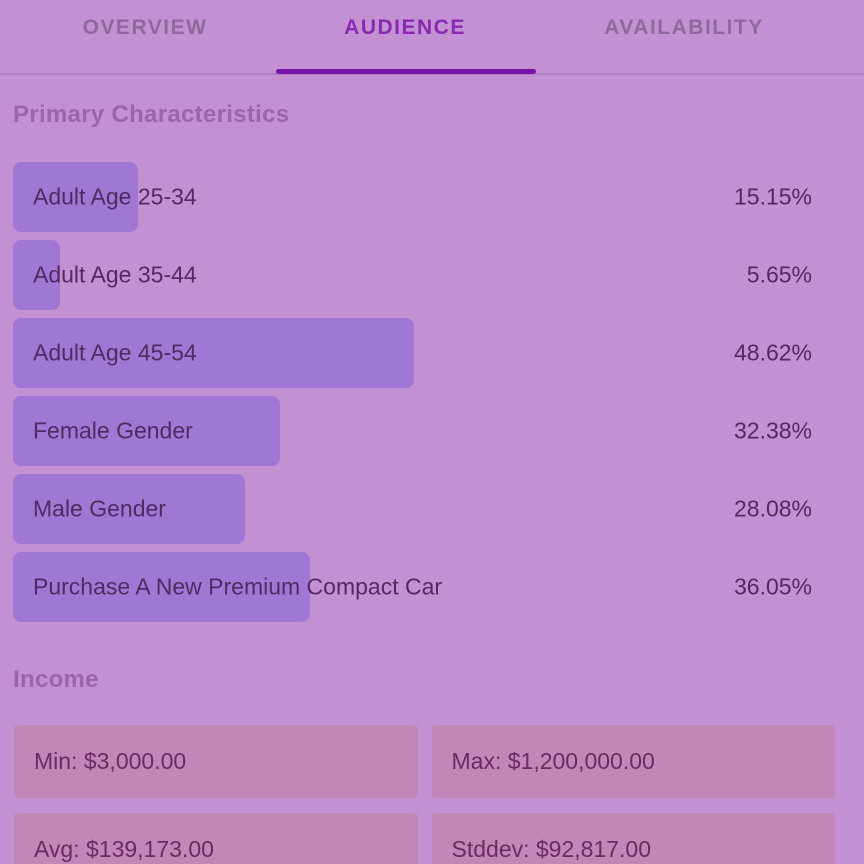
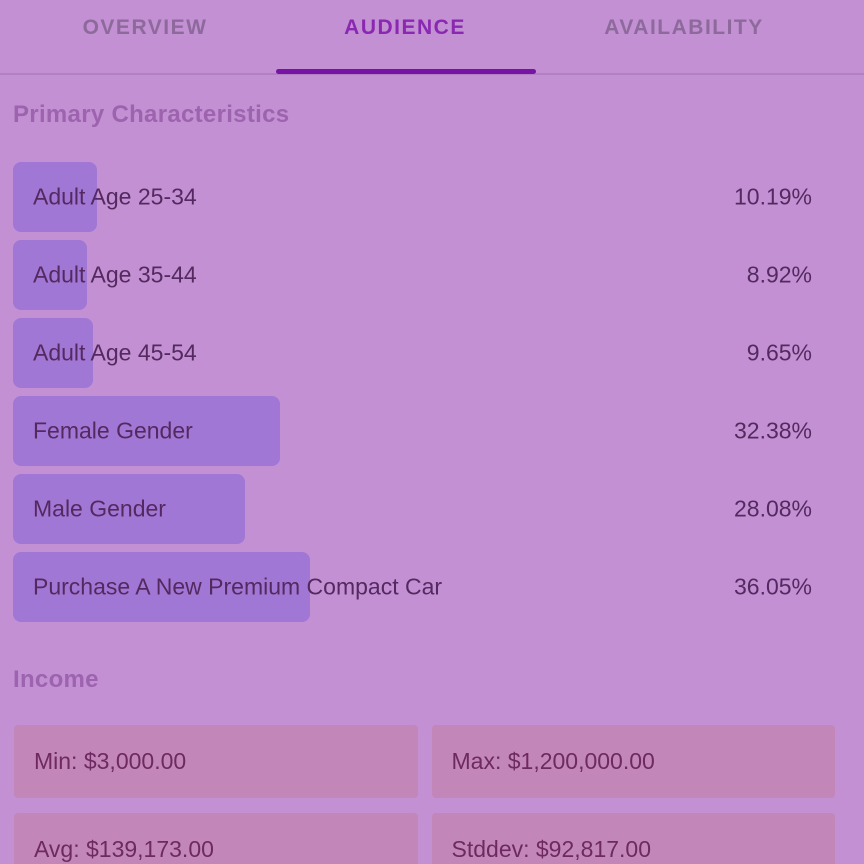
Adult Age 25-34: 15.15% -> 10.19%
Adult Age 35-44: 5.65% -> 8.92%
Adult Age 45-54: 48.62% -> 9.65%
